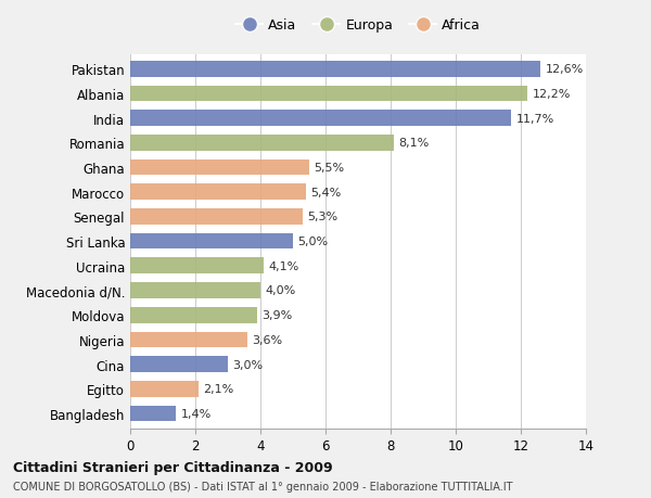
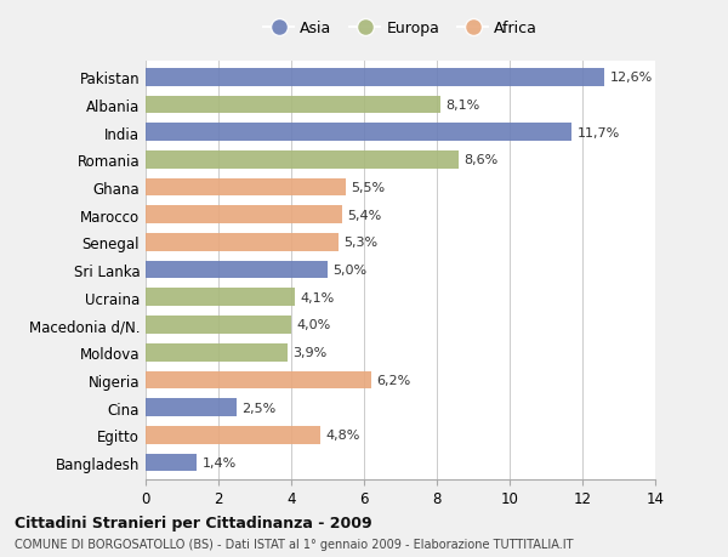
Albania: 12,2% -> 8,1%
Romania: 8,1% -> 8,6%
Nigeria: 3,6% -> 6,2%
Cina: 3,0% -> 2,5%
Egitto: 2,1% -> 4,8%
